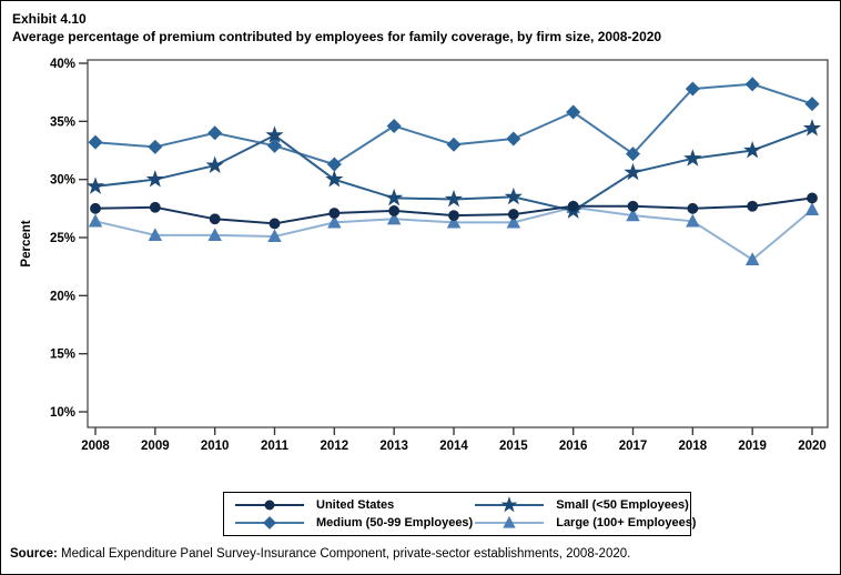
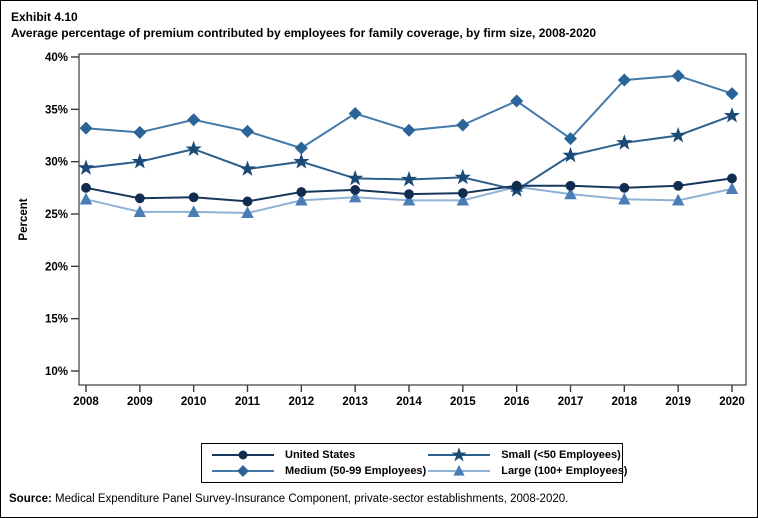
United States/2009: 27.6% -> 26.5%
Small (<50 Employees)/2011: 33.8% -> 29.3%
Large (100+ Employees)/2019: 23.1% -> 26.3%
